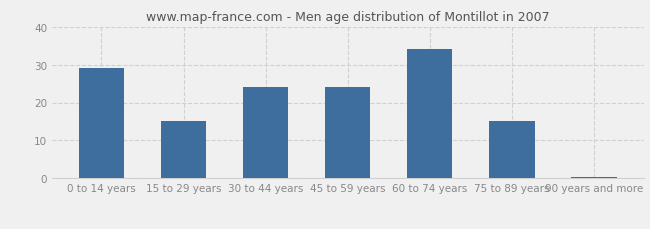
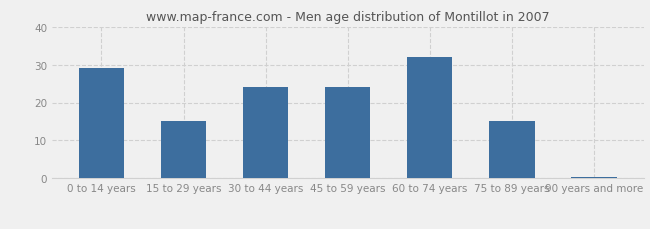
60 to 74 years: 34.0 -> 32.0
